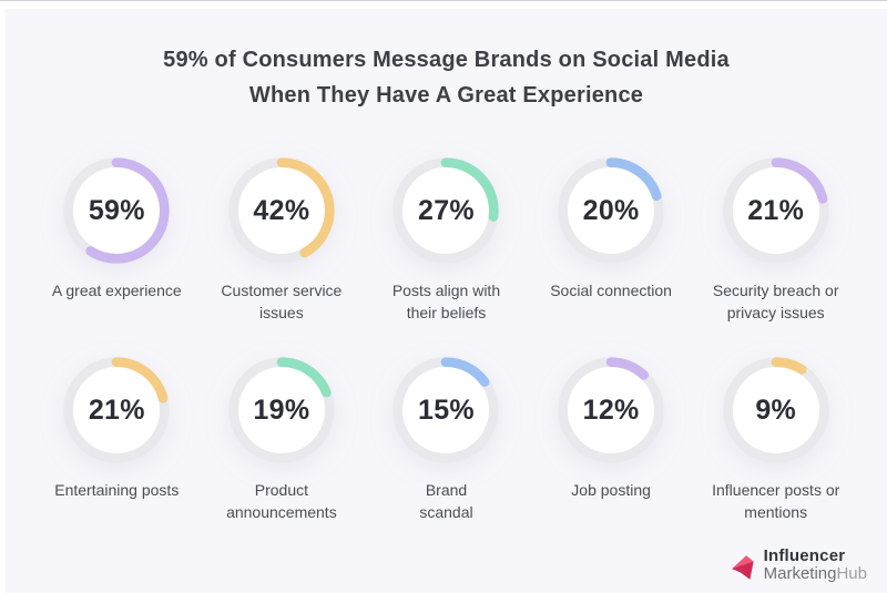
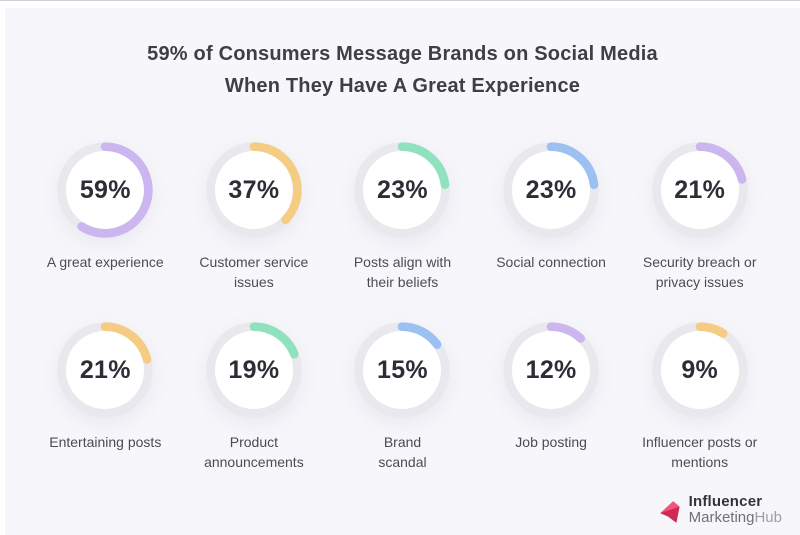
Customer service issues: 42% -> 37%
Posts align with their beliefs: 27% -> 23%
Social connection: 20% -> 23%
